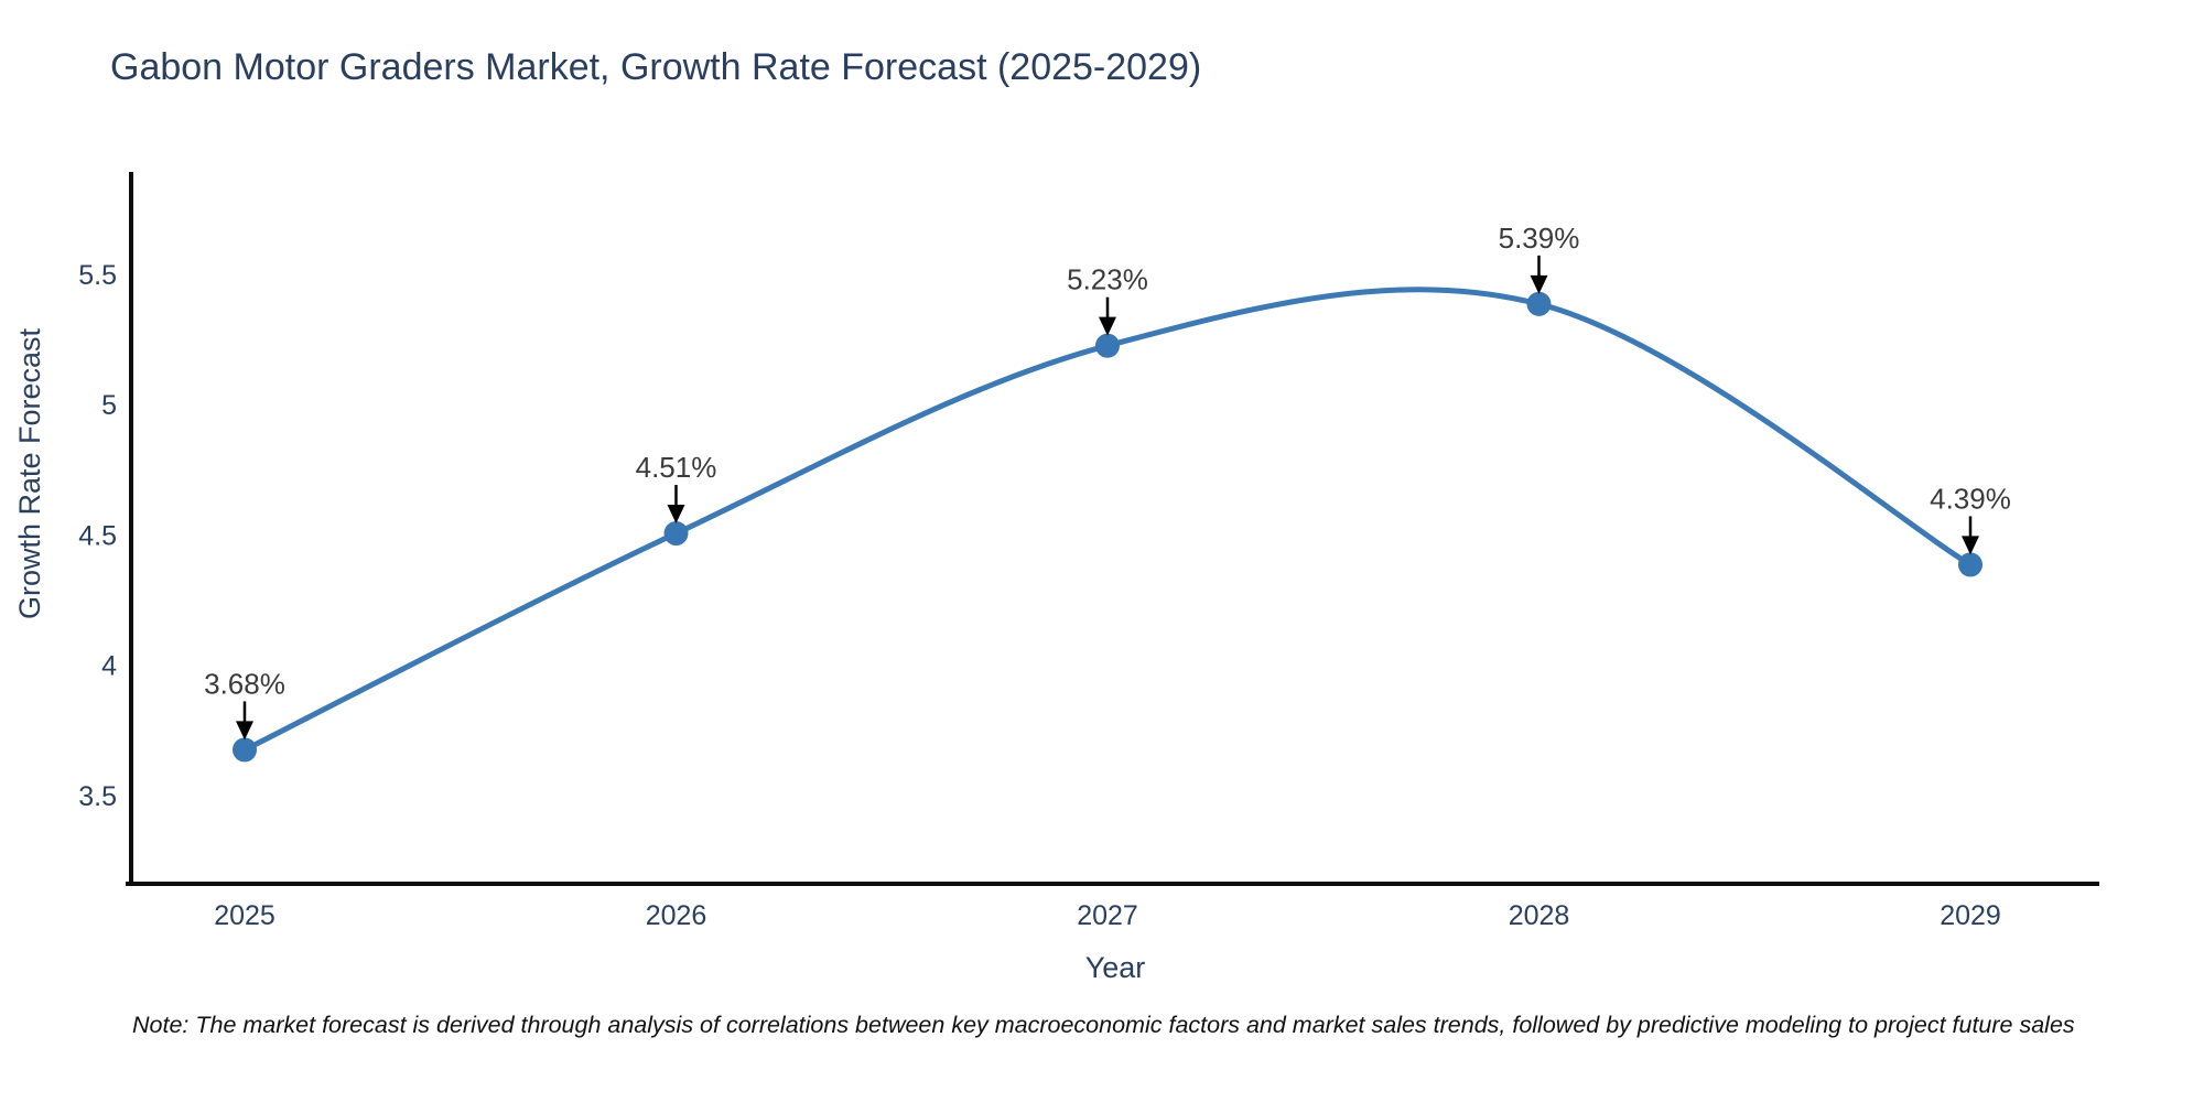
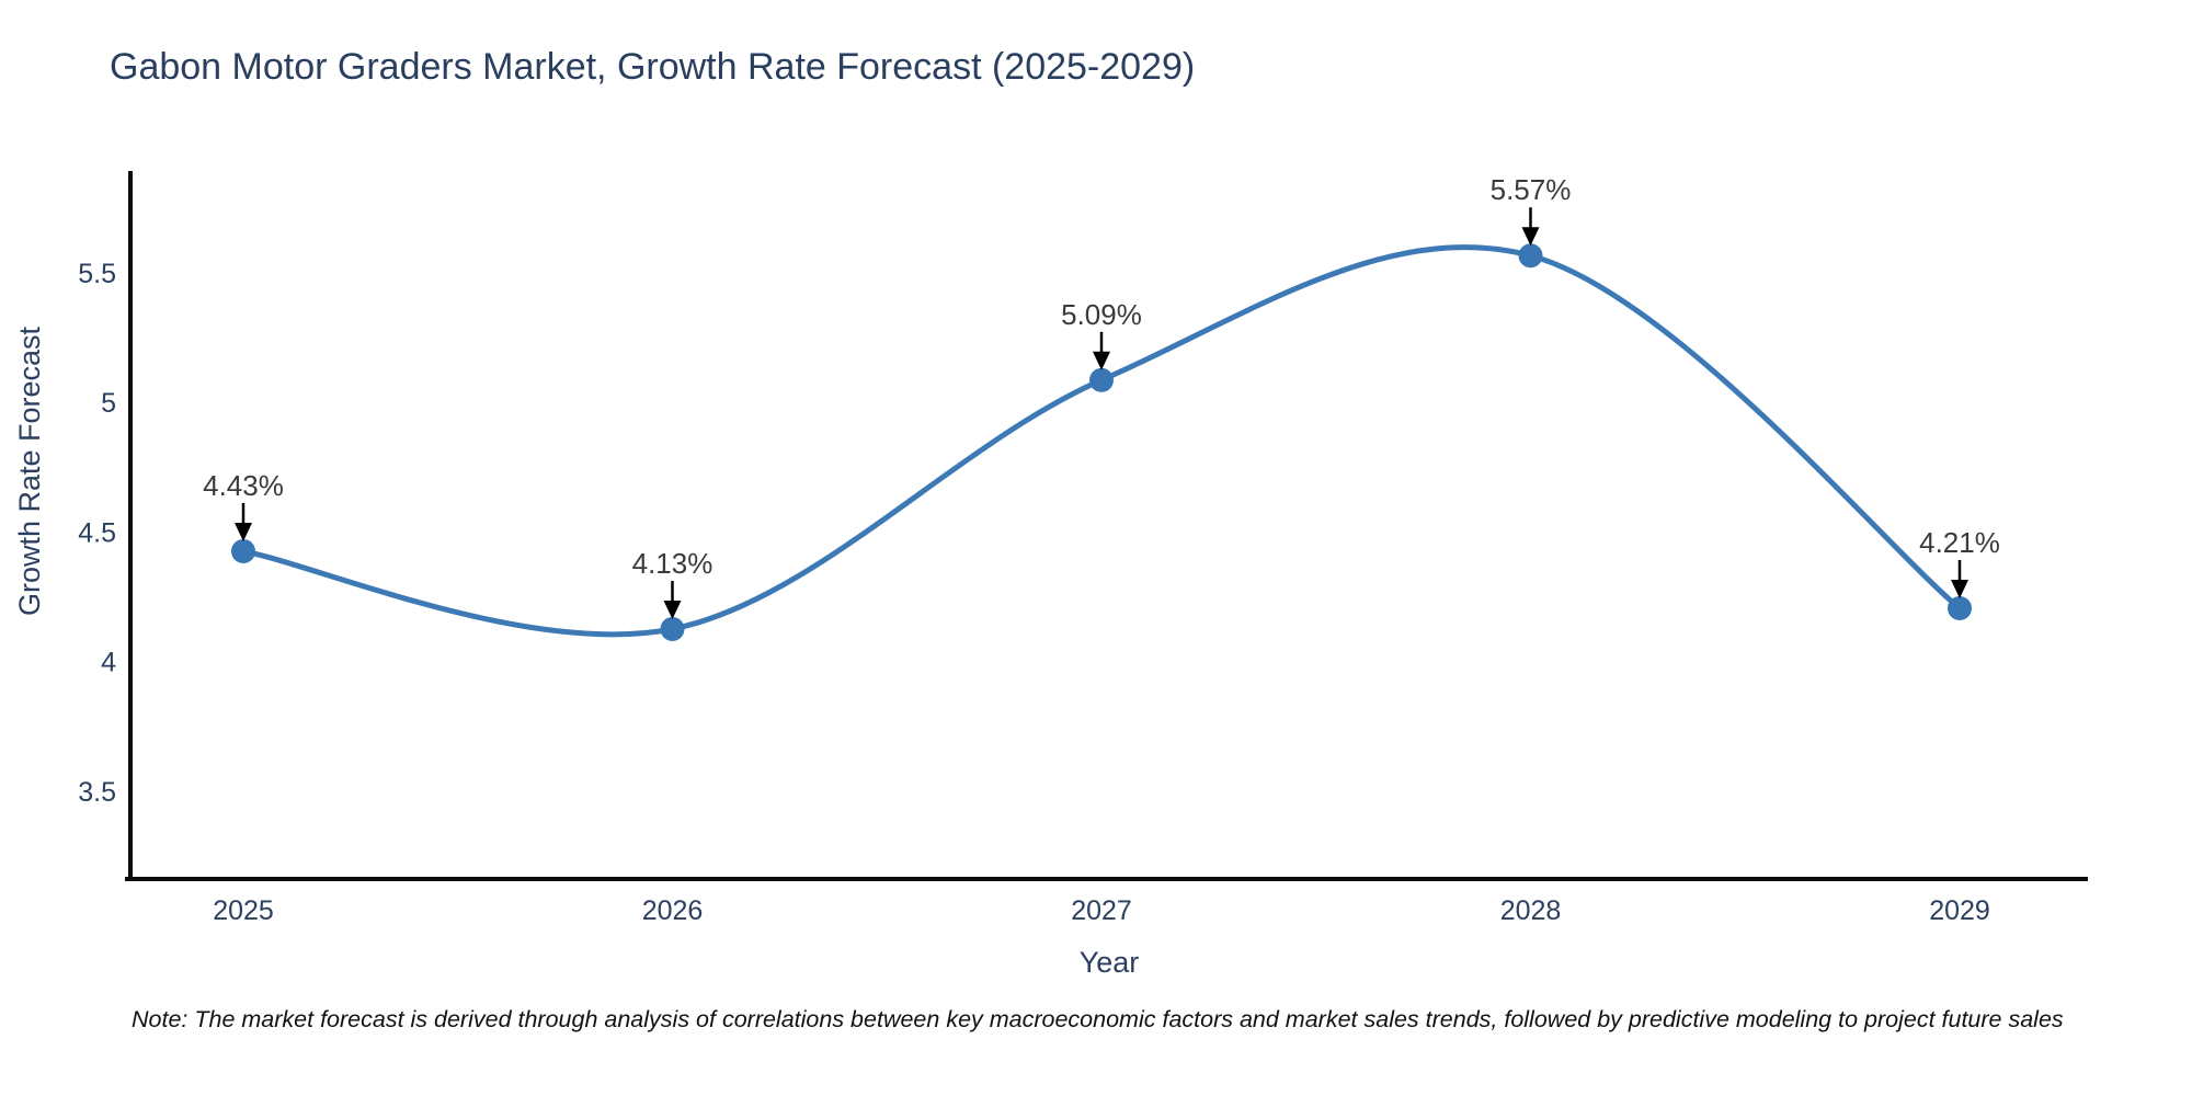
2025: 3.68% -> 4.43%
2026: 4.51% -> 4.13%
2027: 5.23% -> 5.09%
2028: 5.39% -> 5.57%
2029: 4.39% -> 4.21%
